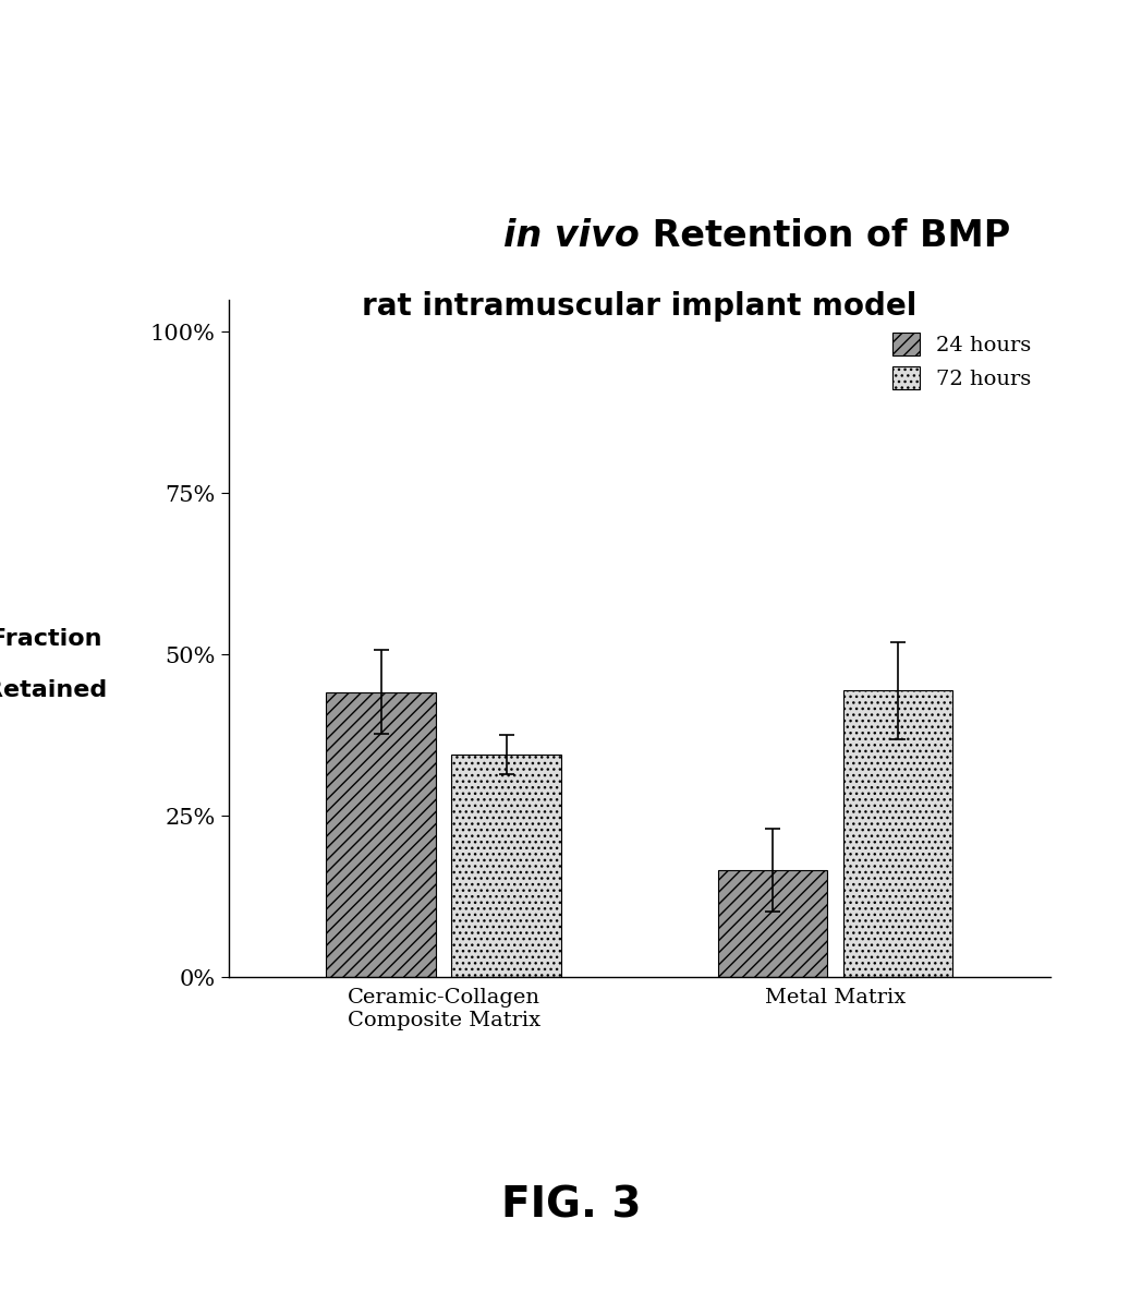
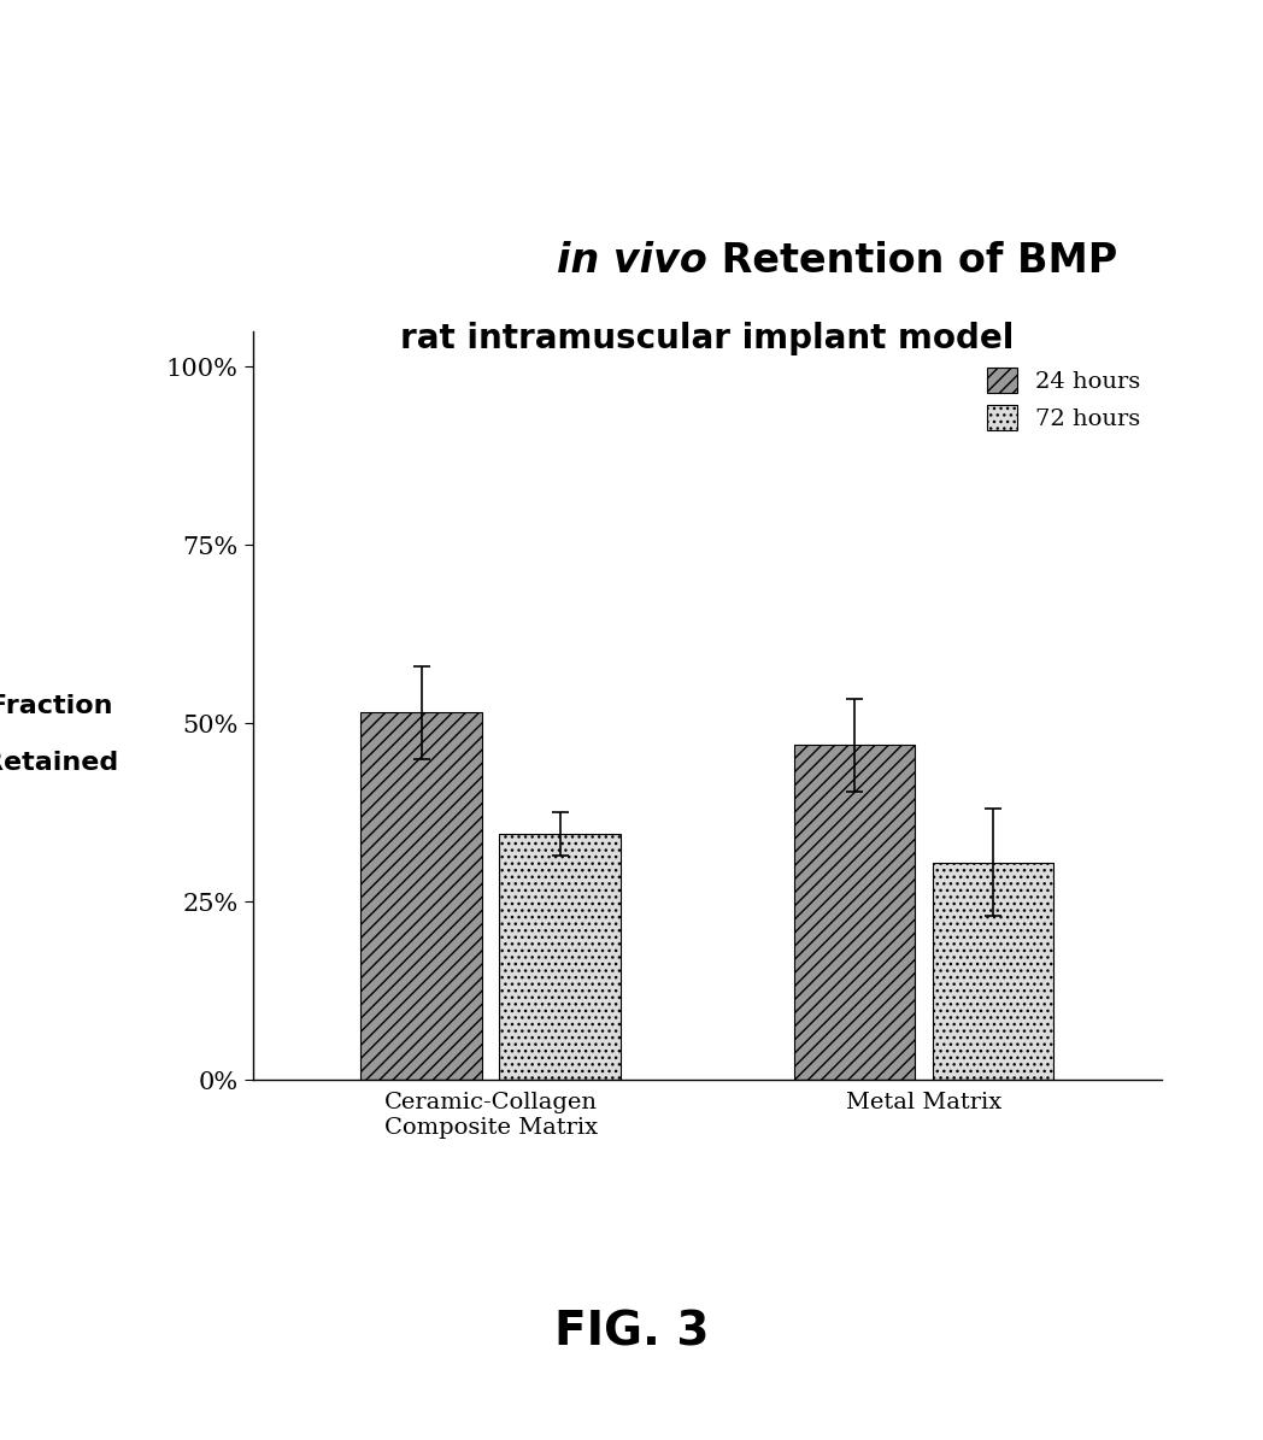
24 hours/Ceramic-Collagen Composite Matrix: 44.2% -> 51.5%
24 hours/Metal Matrix: 16.6% -> 47.0%
72 hours/Metal Matrix: 44.4% -> 30.5%
